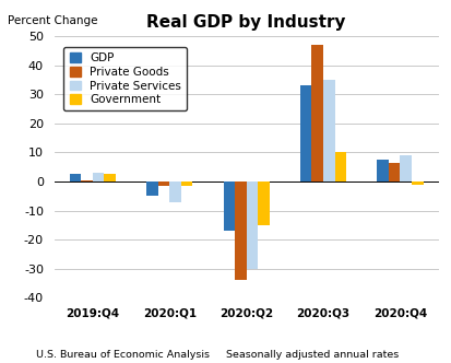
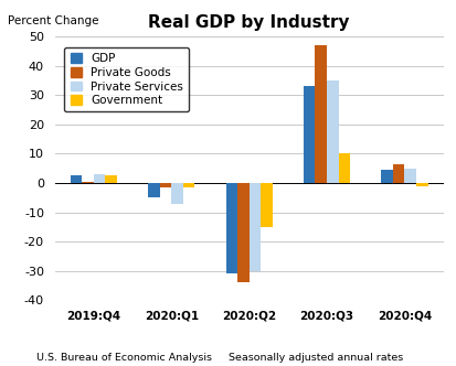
GDP/2020:Q2: -17.0 -> -31.0
GDP/2020:Q4: 7.5 -> 4.5
Private Services/2020:Q4: 9 -> 5
